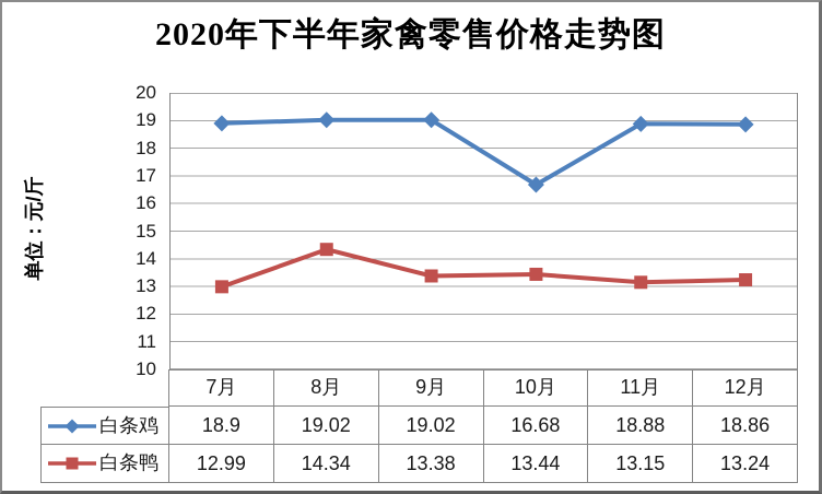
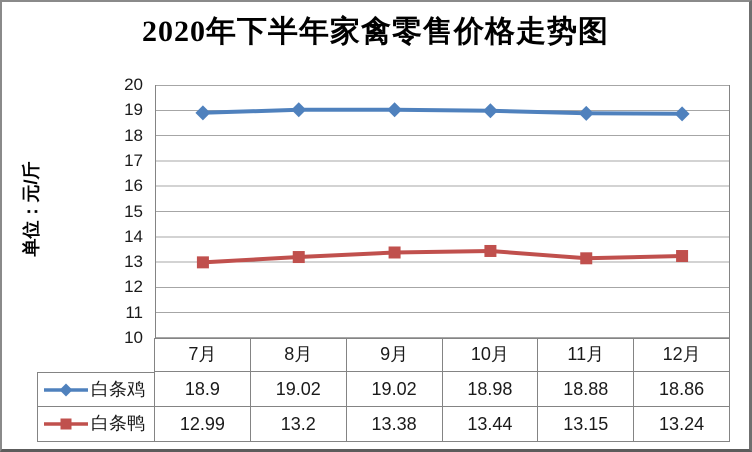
白条鸭/8月: 14.34 -> 13.2
白条鸡/10月: 16.68 -> 18.98
